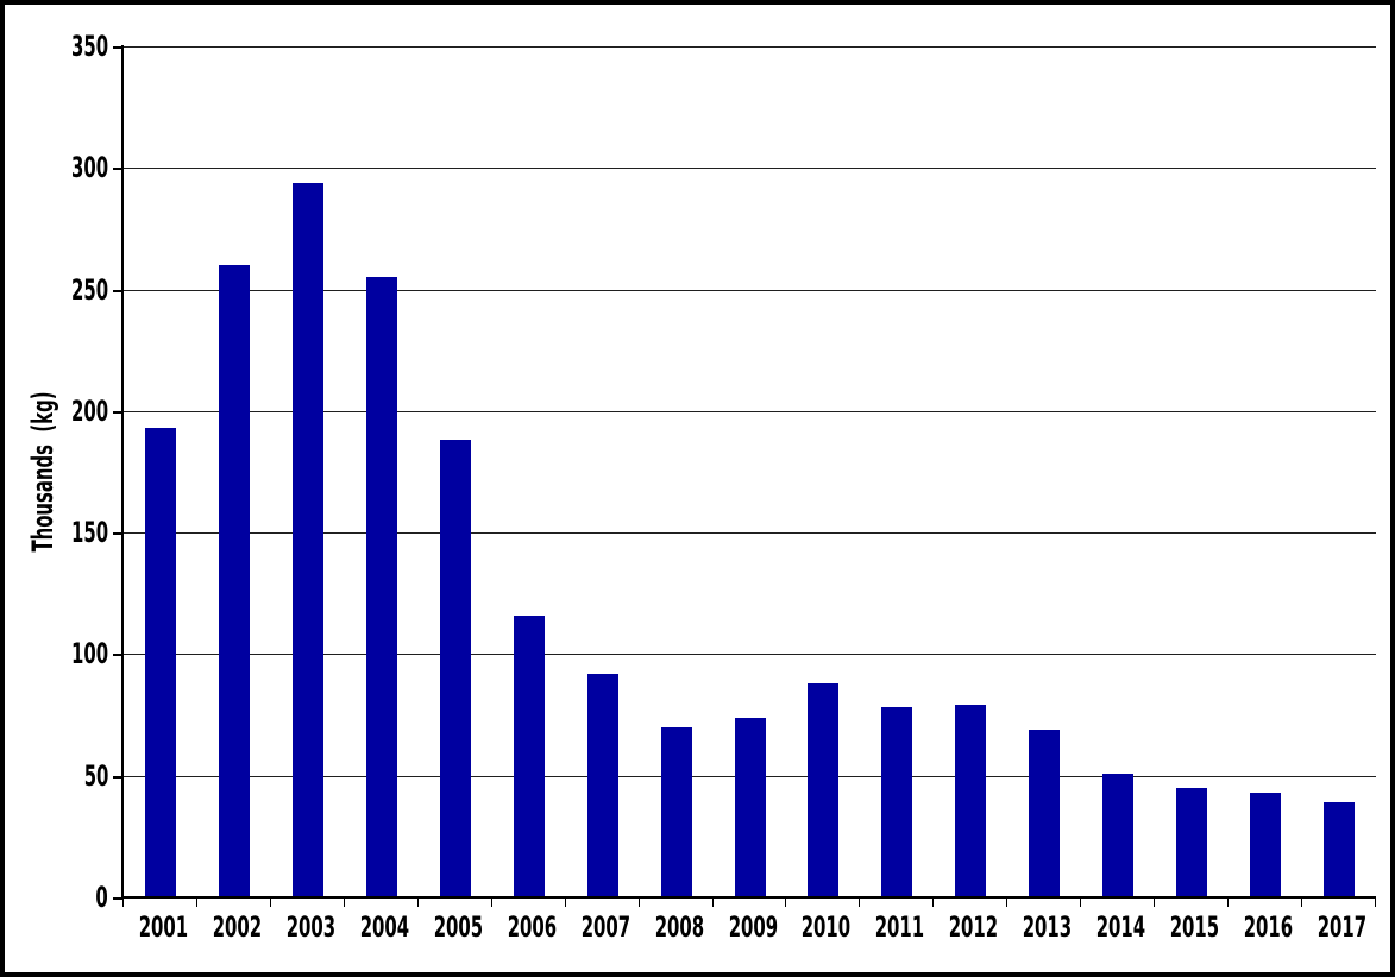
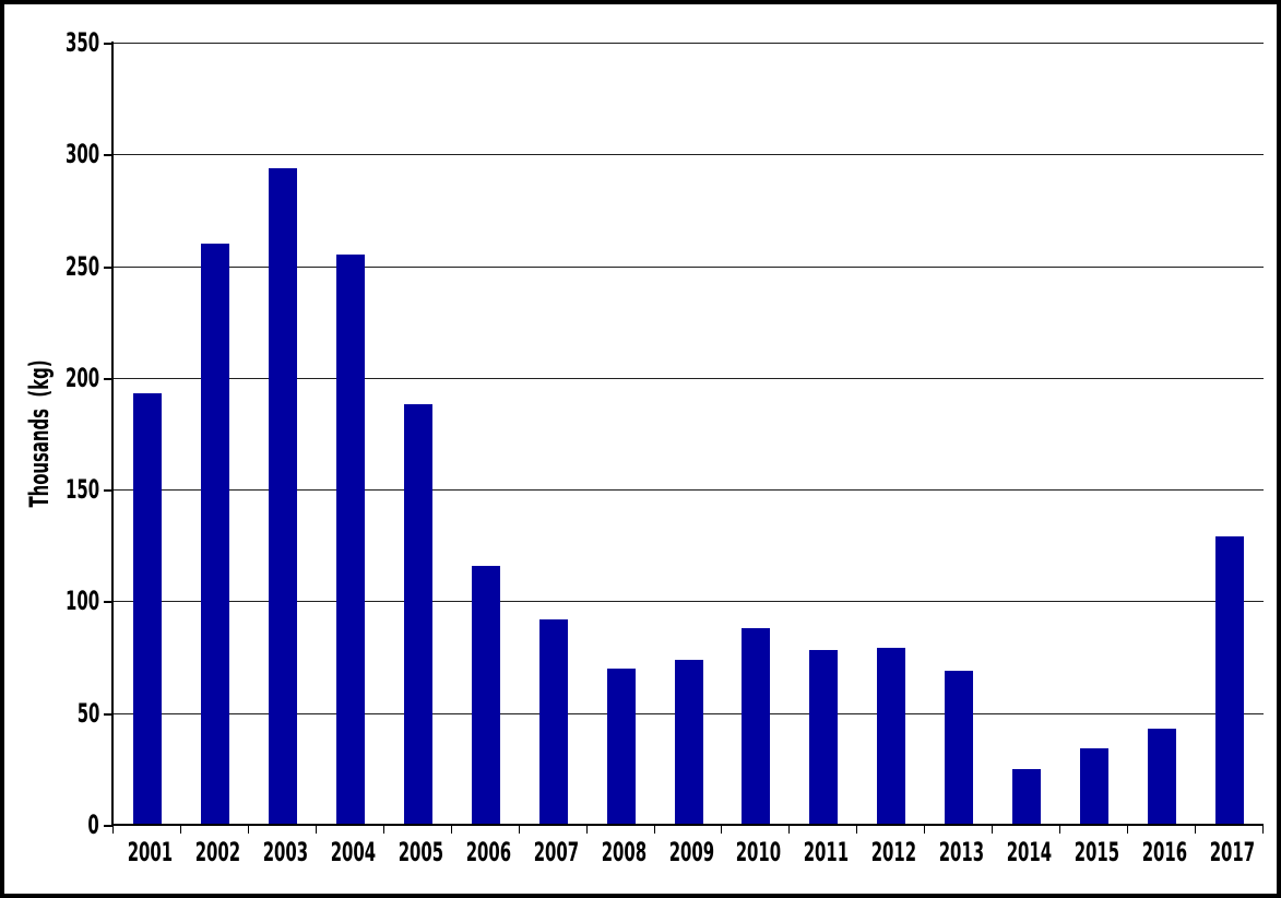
2014: 51 -> 25
2015: 45 -> 34
2017: 39 -> 129
